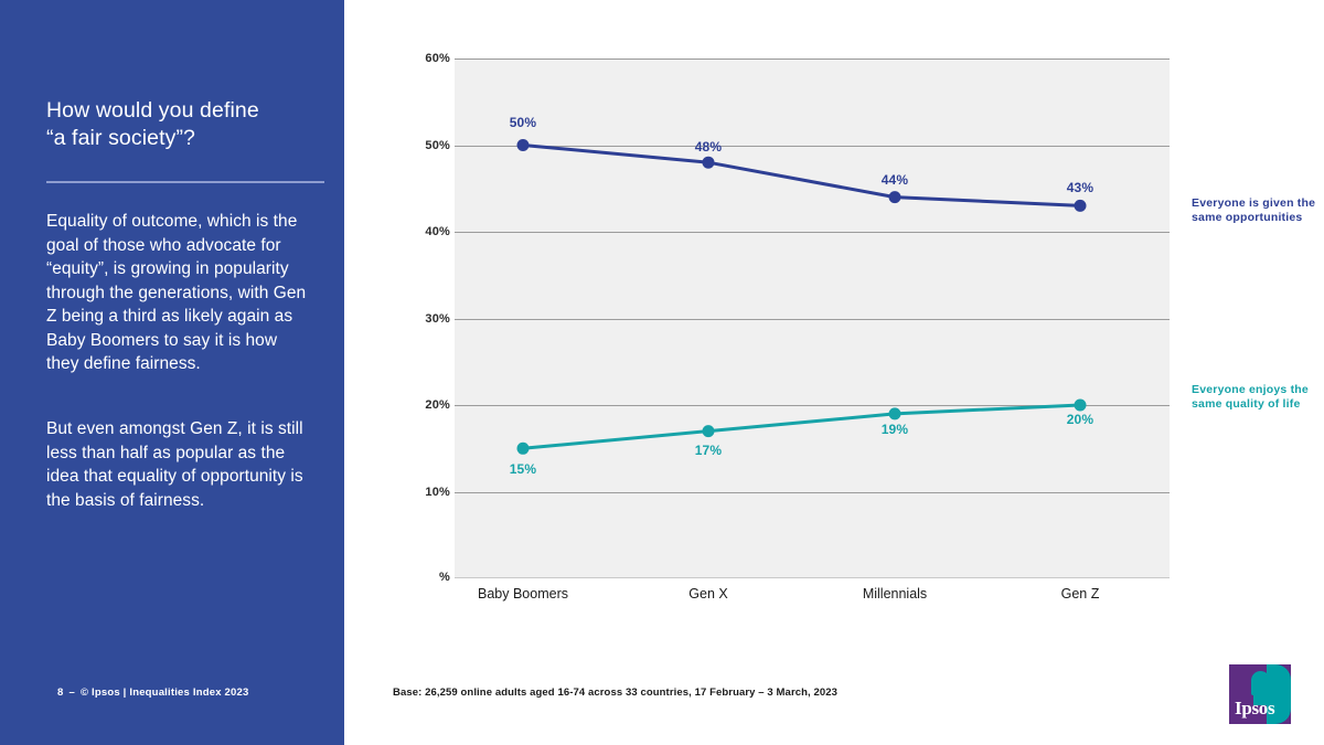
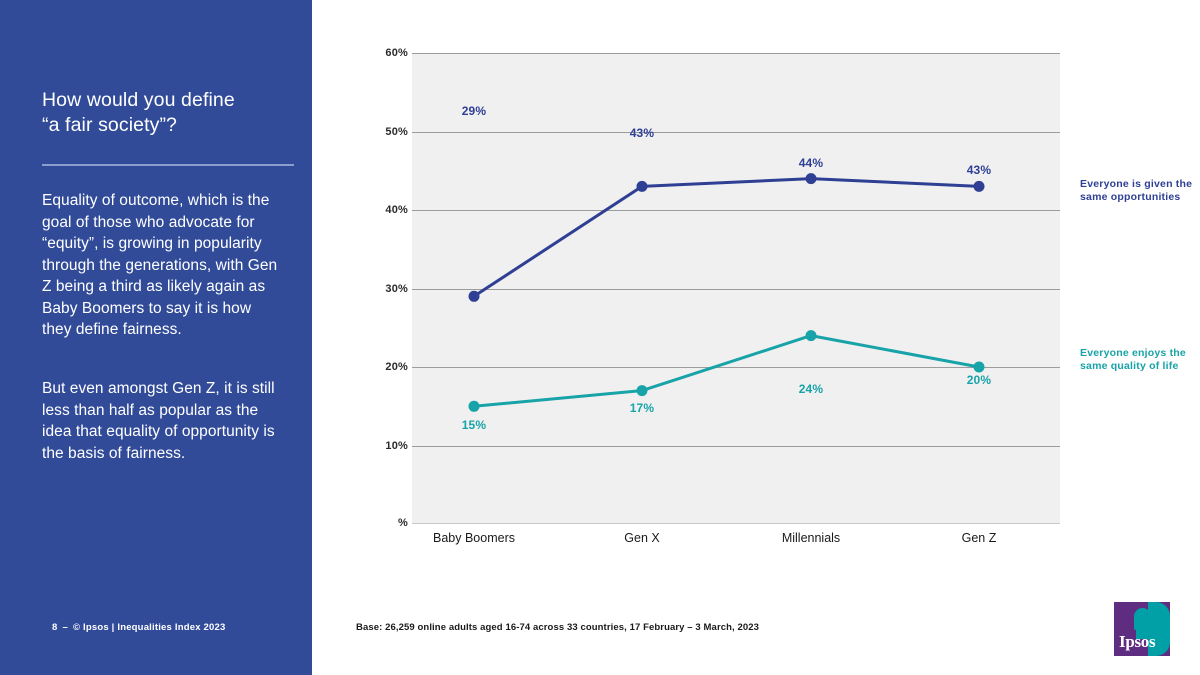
Everyone is given the same opportunities/Baby Boomers: 50% -> 29%
Everyone is given the same opportunities/Gen X: 48% -> 43%
Everyone enjoys the same quality of life/Millennials: 19% -> 24%
